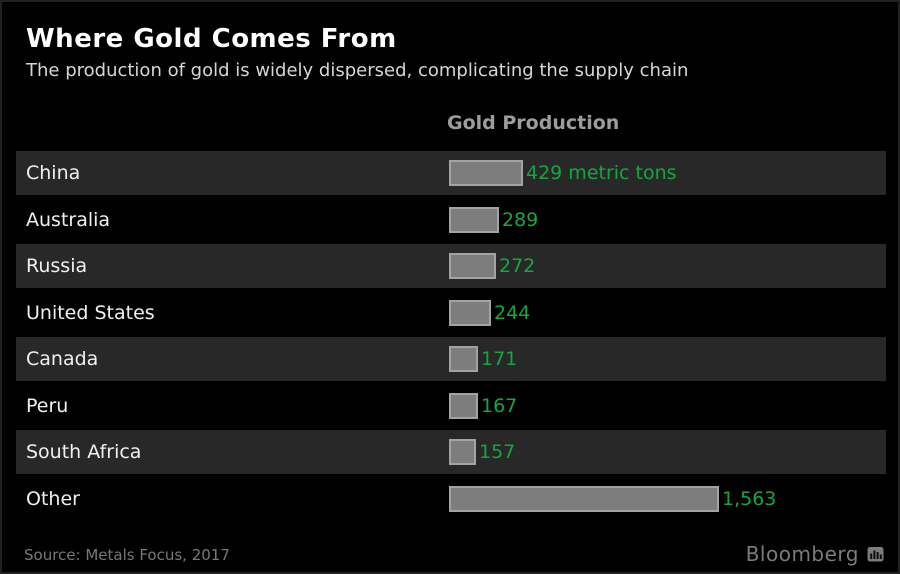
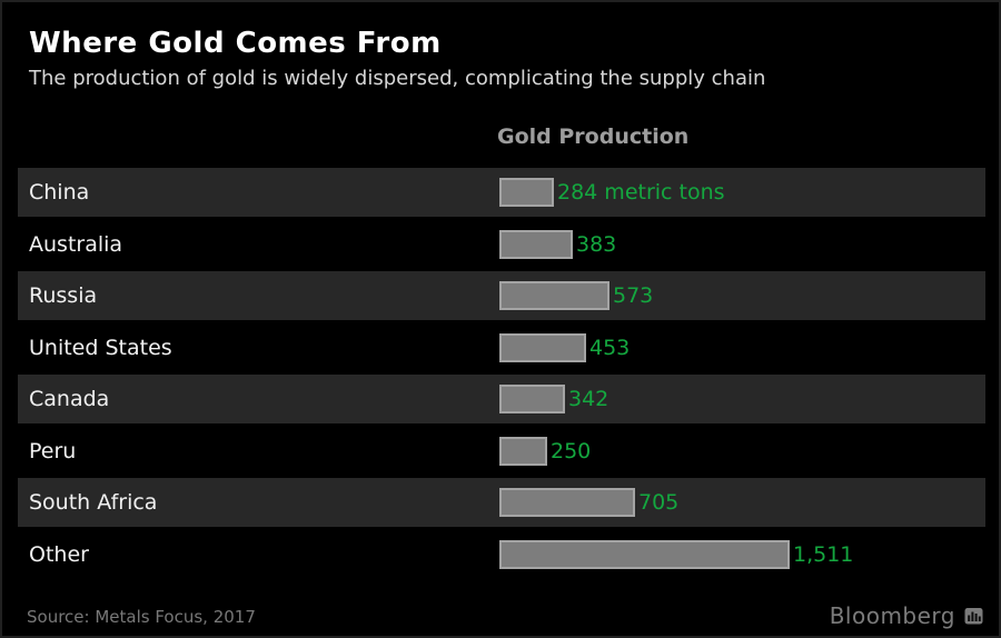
China: 429 -> 284
Australia: 289 -> 383
Russia: 272 -> 573
United States: 244 -> 453
Canada: 171 -> 342
Peru: 167 -> 250
South Africa: 157 -> 705
Other: 1,563 -> 1,511
